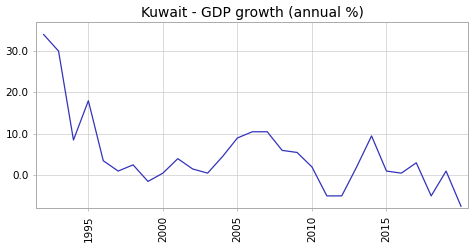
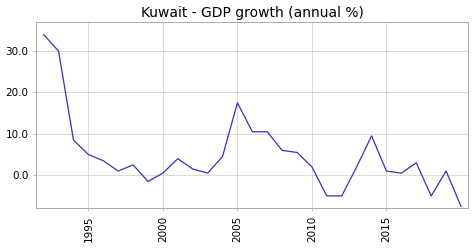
1995: 18.0 -> 5.0
2005: 9.0 -> 17.5
